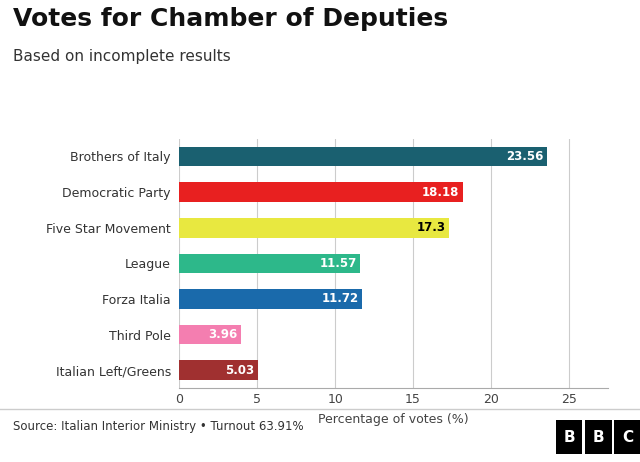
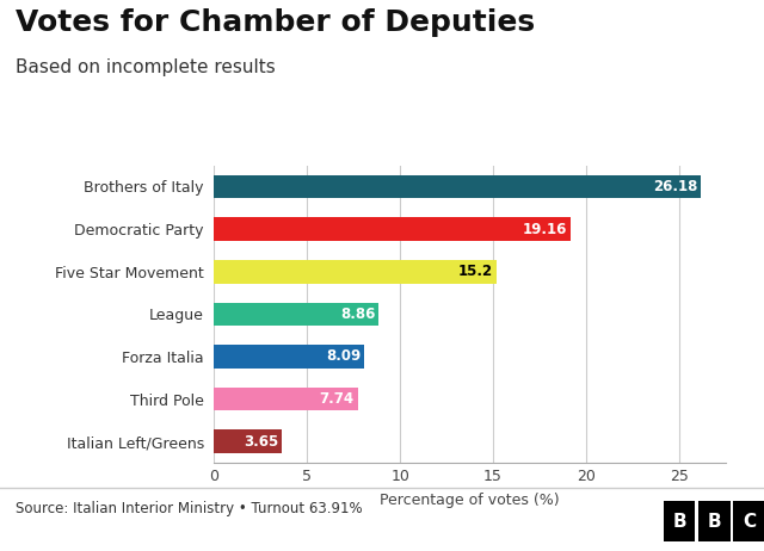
Brothers of Italy: 23.56 -> 26.18
Democratic Party: 18.18 -> 19.16
Five Star Movement: 17.3 -> 15.2
League: 11.57 -> 8.86
Forza Italia: 11.72 -> 8.09
Third Pole: 3.96 -> 7.74
Italian Left/Greens: 5.03 -> 3.65
